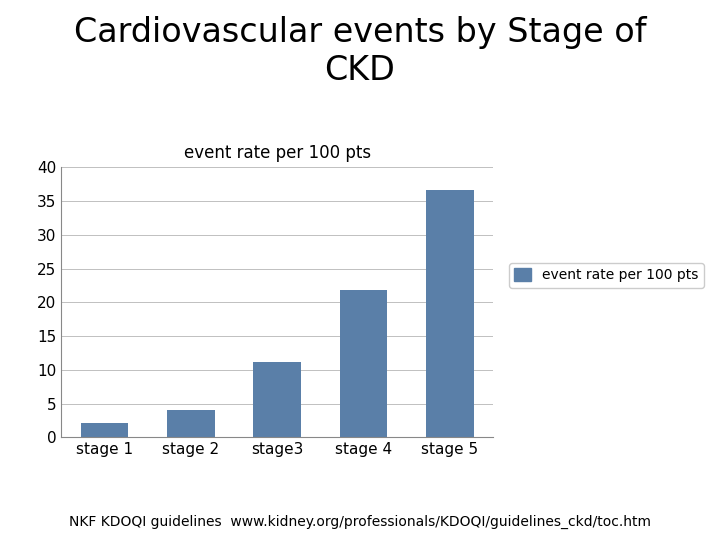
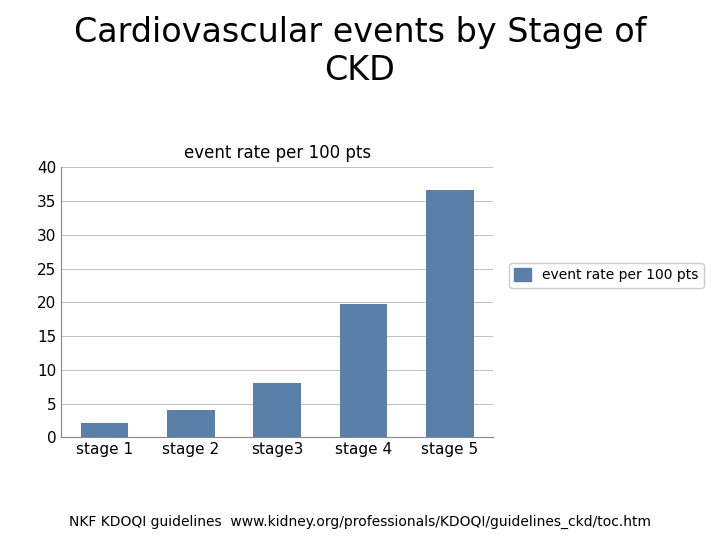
stage3: 11.2 -> 8.0
stage 4: 21.8 -> 19.8
